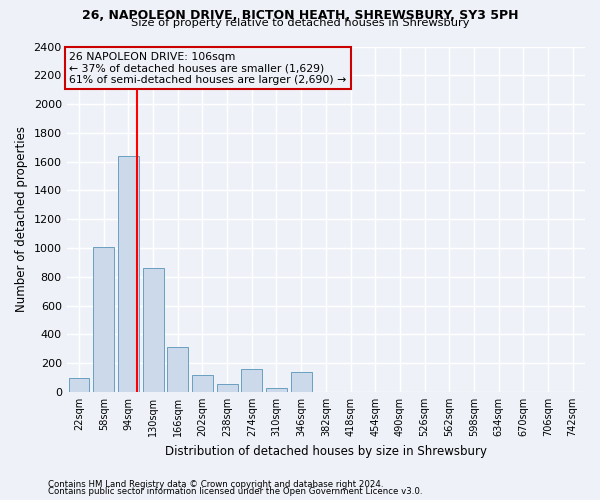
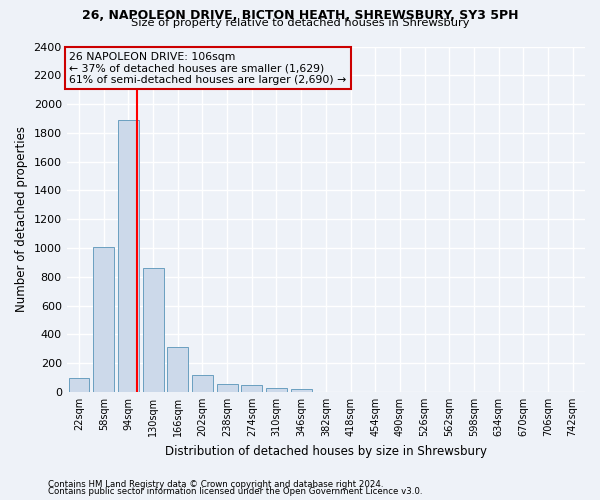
94sqm: 1640 -> 1890
274sqm: 160 -> 50
346sqm: 140 -> 20
